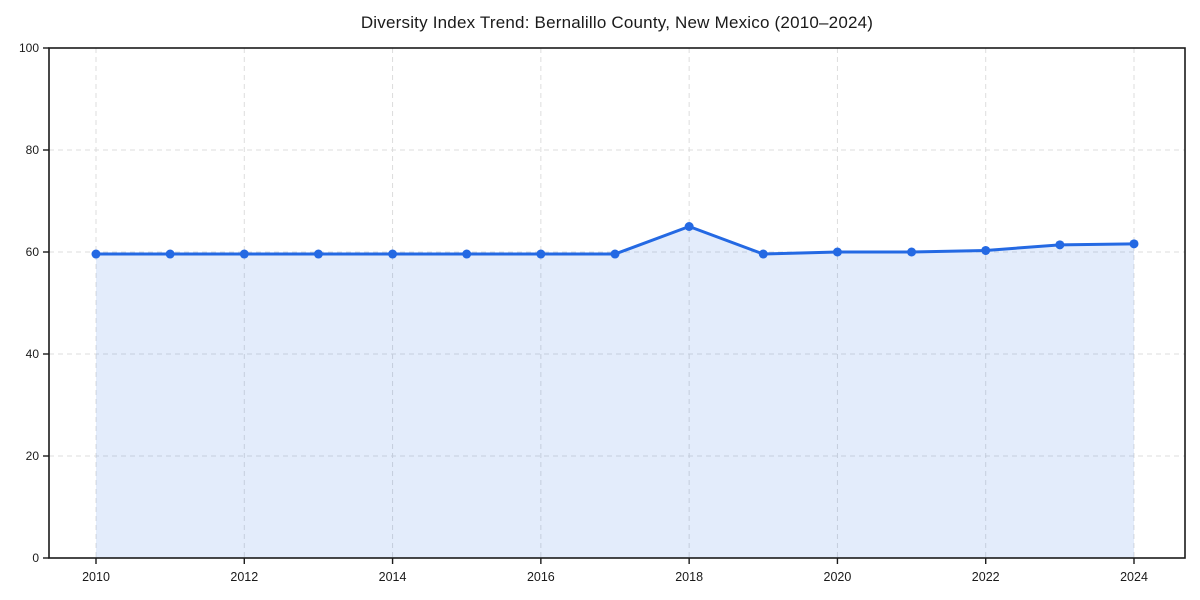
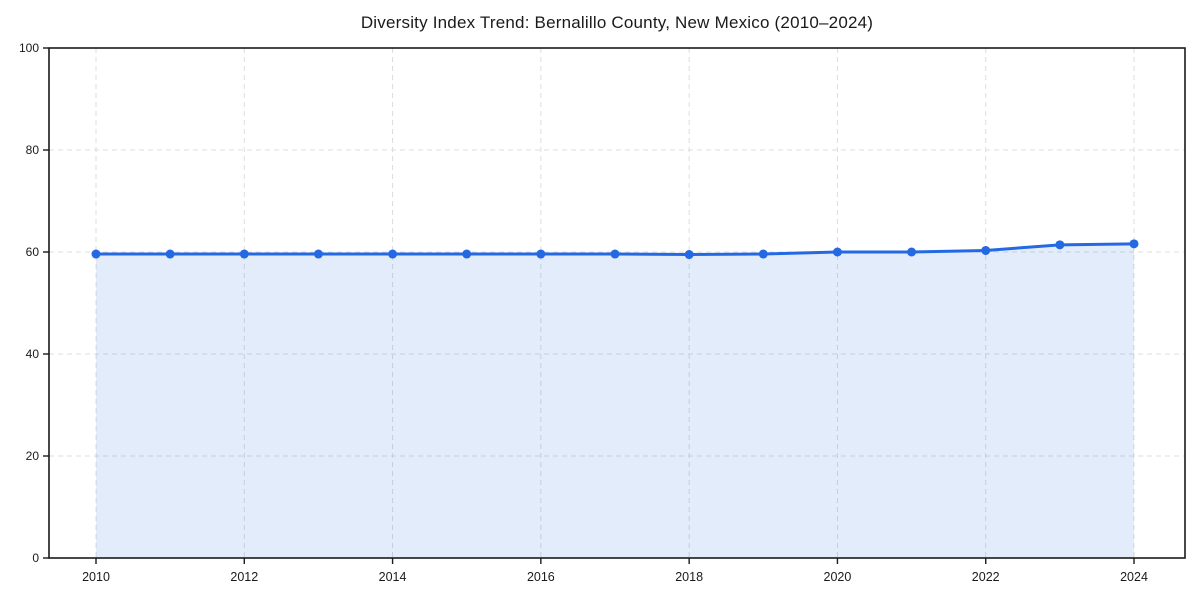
2018: 65 -> 60
